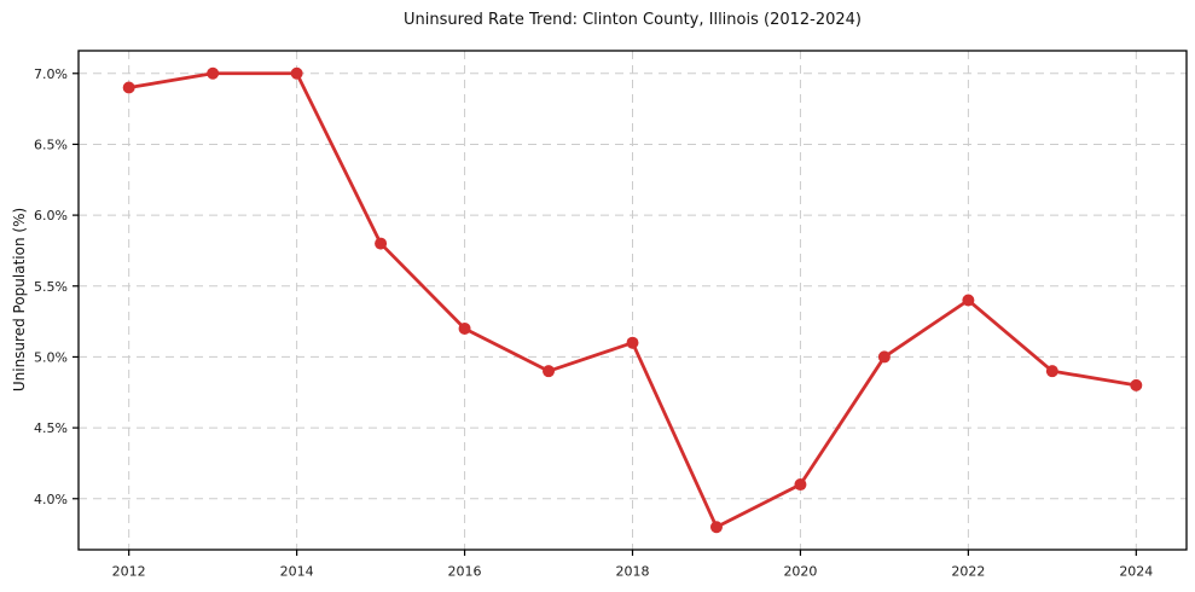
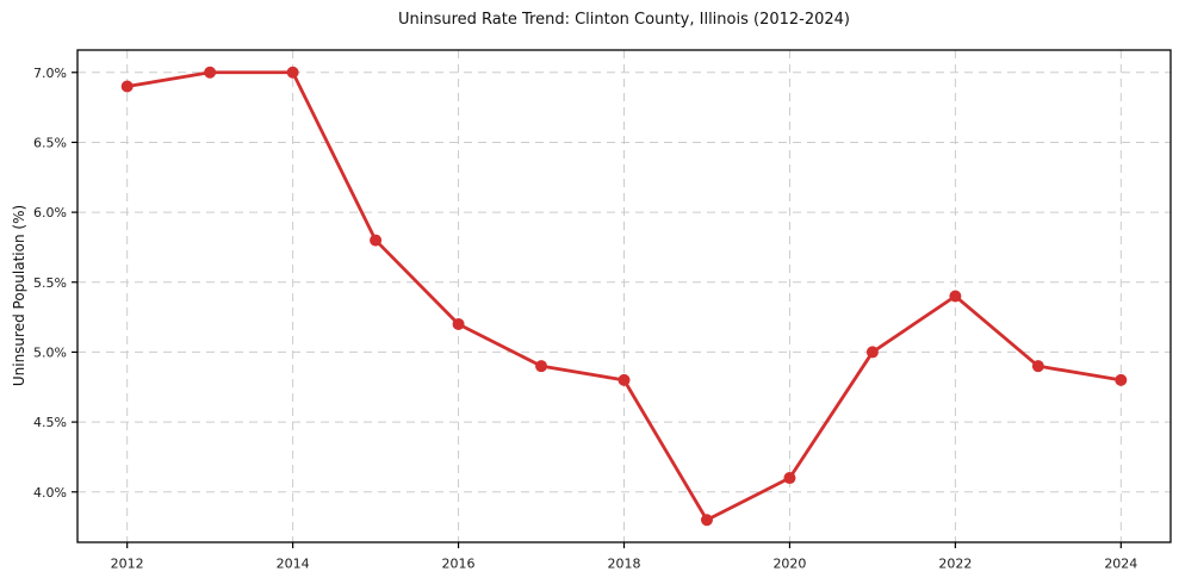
2018: 5.1% -> 4.8%
